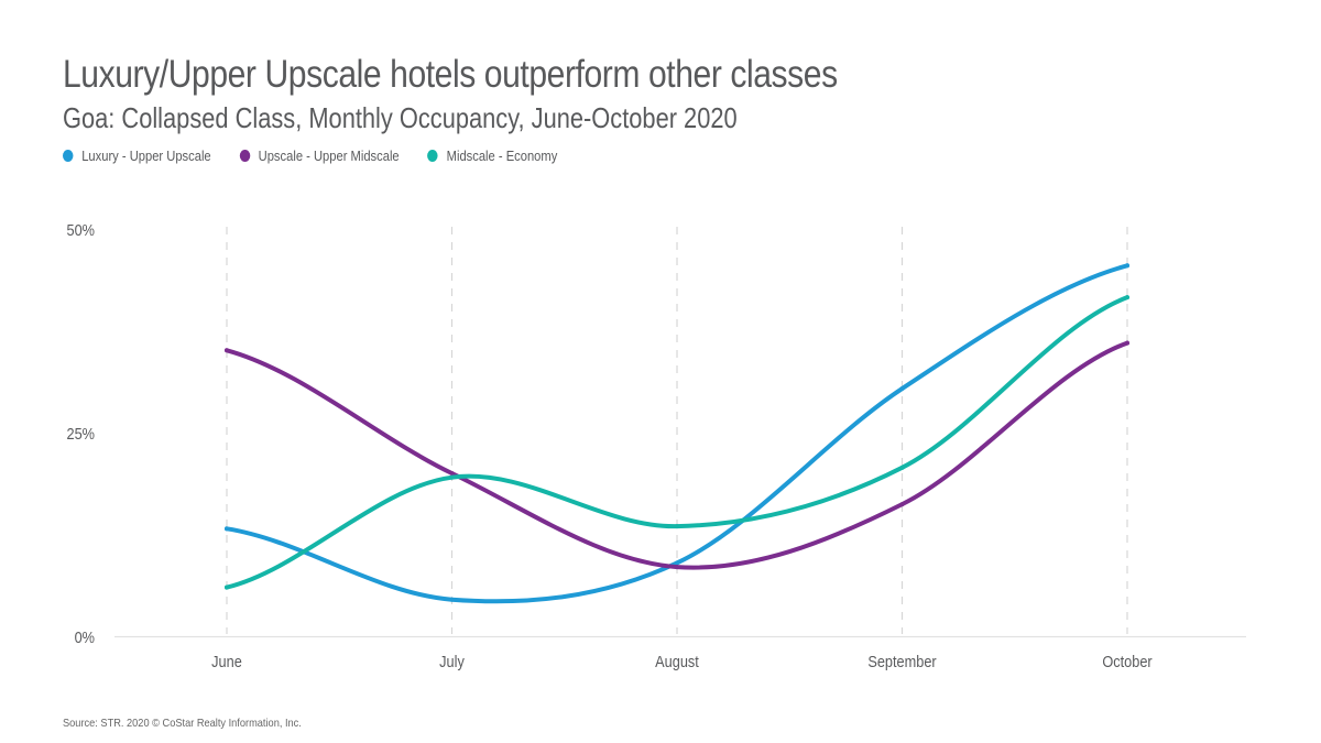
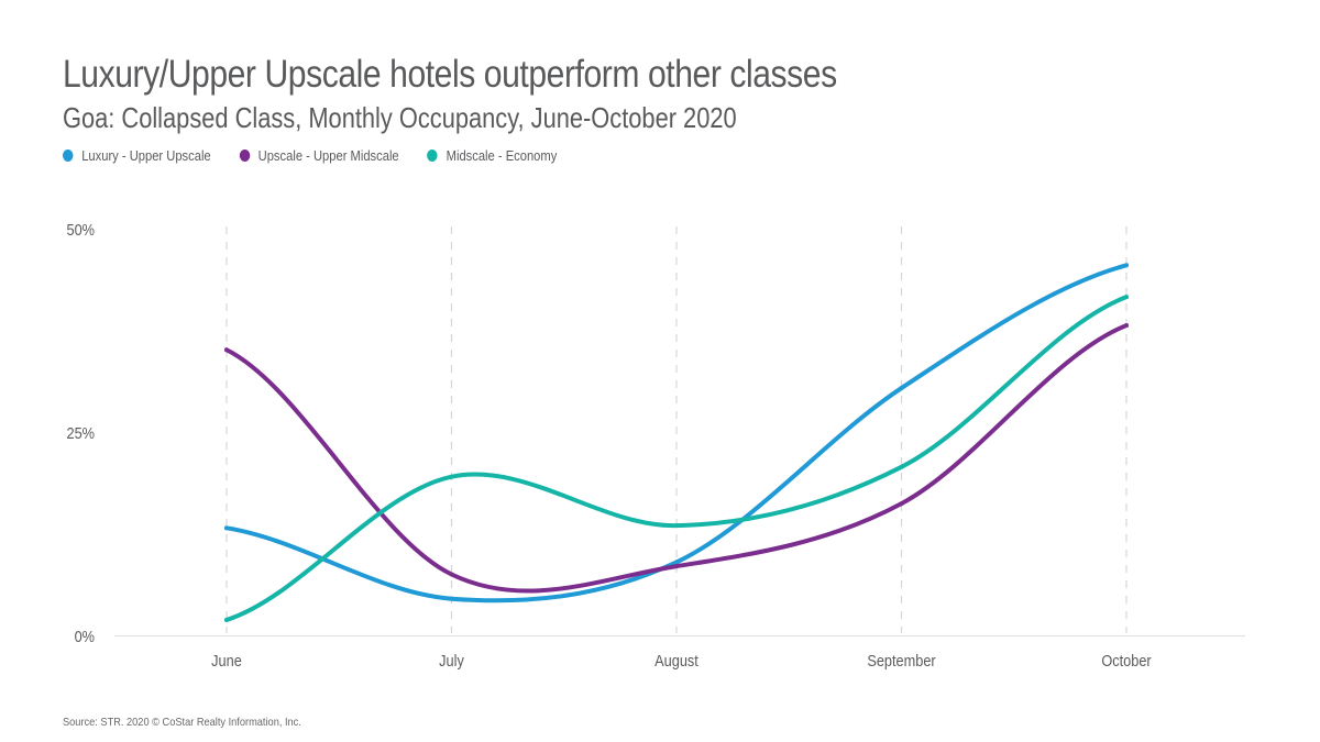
Midscale - Economy/June: 6% -> 2%
Upscale - Upper Midscale/July: 20% -> 8%
Upscale - Upper Midscale/October: 36% -> 38%
